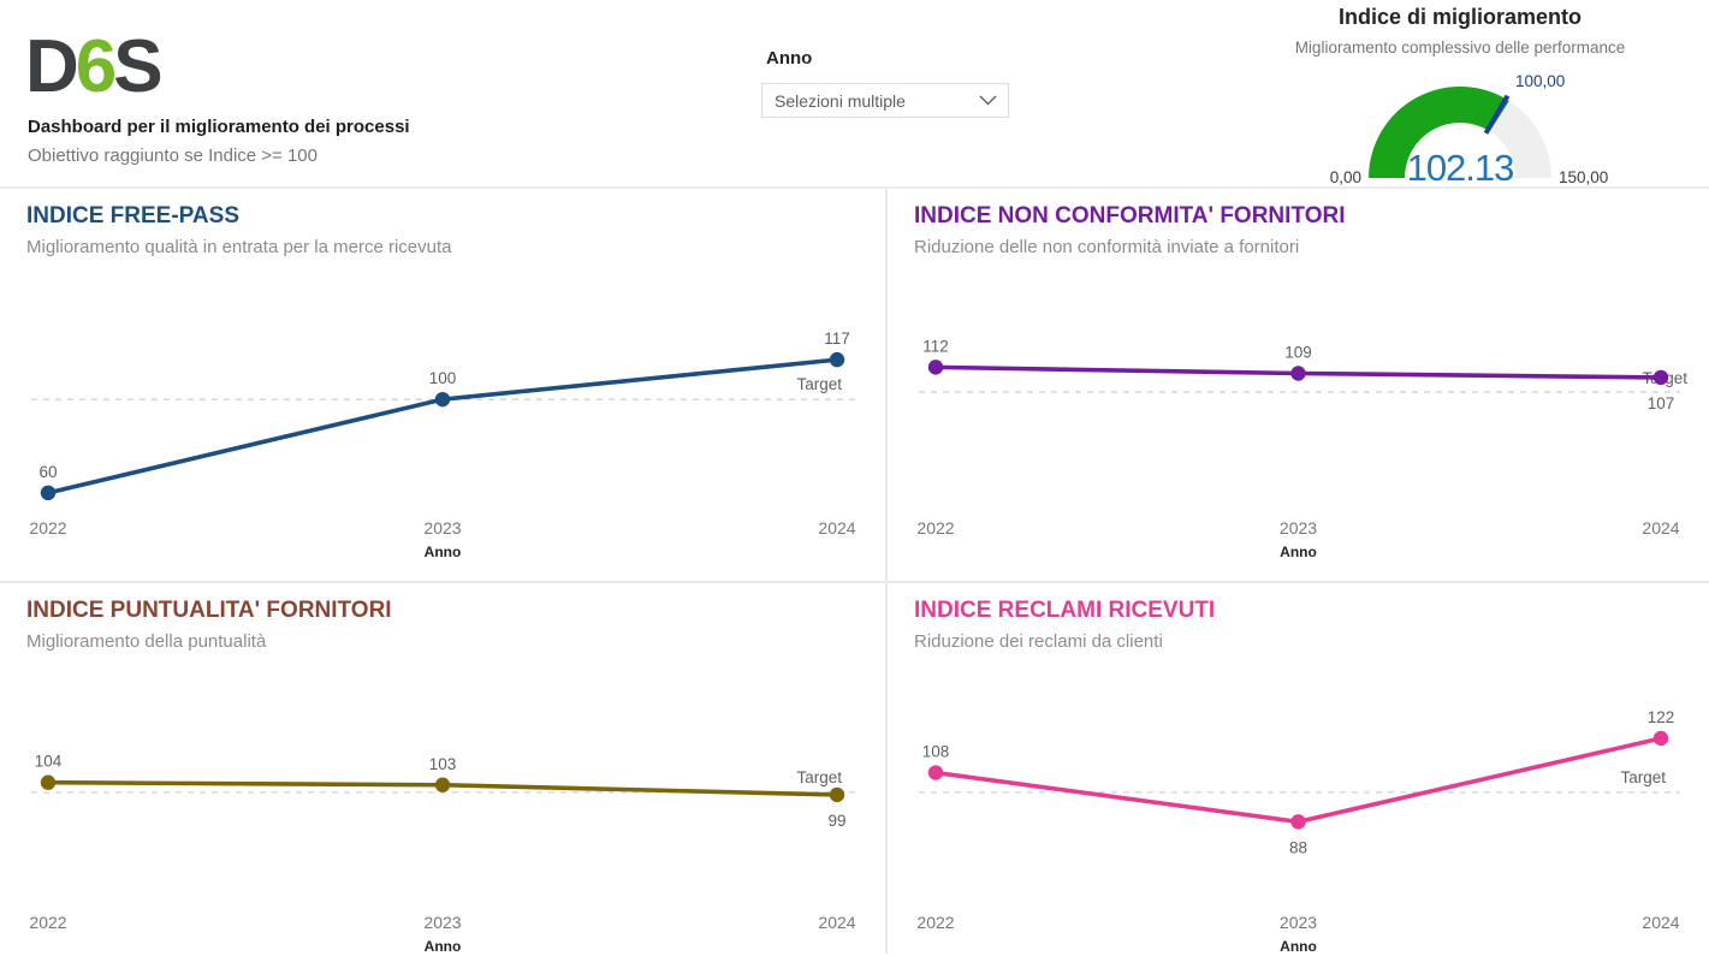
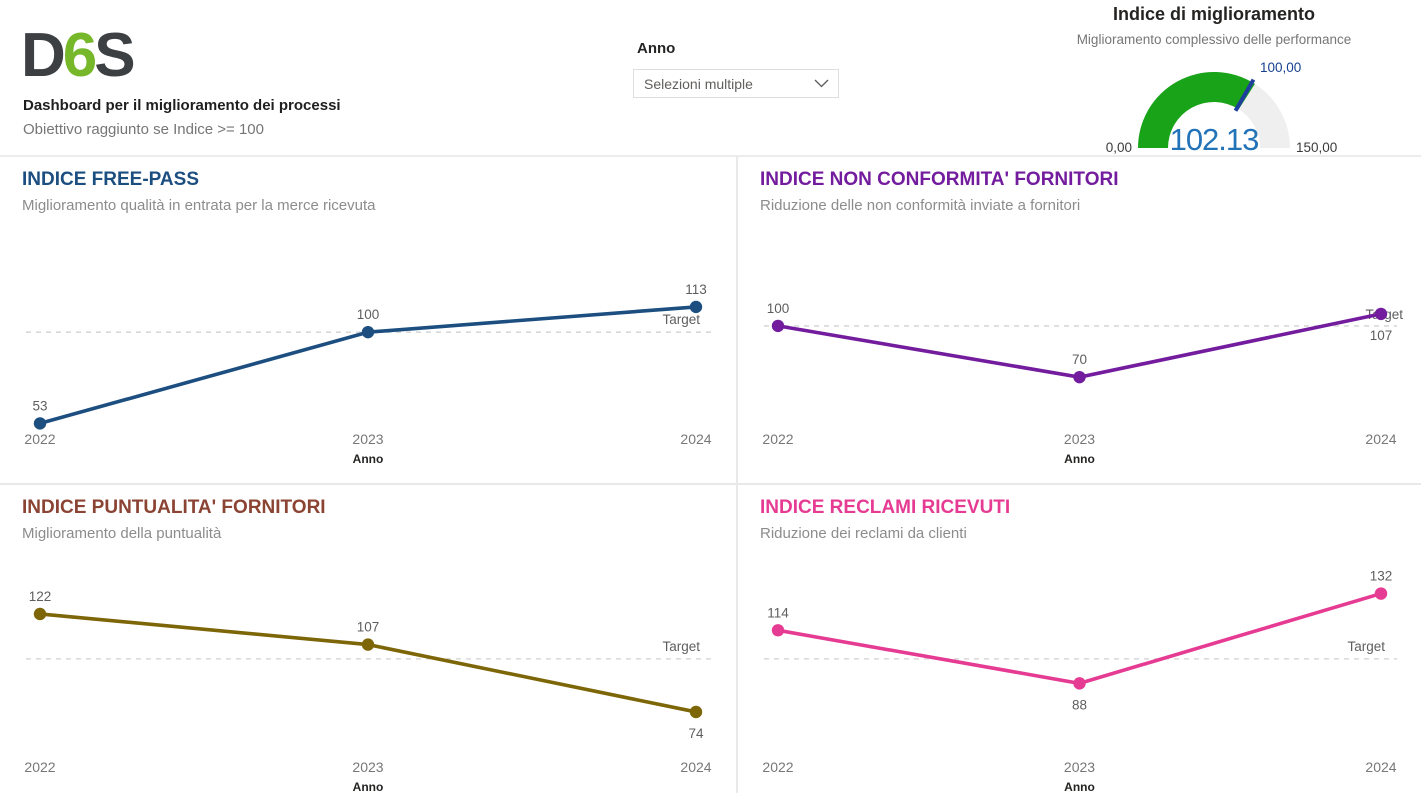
INDICE FREE-PASS/2022: 60 -> 53
INDICE FREE-PASS/2024: 117 -> 113
INDICE NON CONFORMITA' FORNITORI/2022: 112 -> 100
INDICE NON CONFORMITA' FORNITORI/2023: 109 -> 70
INDICE PUNTUALITA' FORNITORI/2022: 104 -> 122
INDICE PUNTUALITA' FORNITORI/2023: 103 -> 107
INDICE PUNTUALITA' FORNITORI/2024: 99 -> 74
INDICE RECLAMI RICEVUTI/2022: 108 -> 114
INDICE RECLAMI RICEVUTI/2024: 122 -> 132
